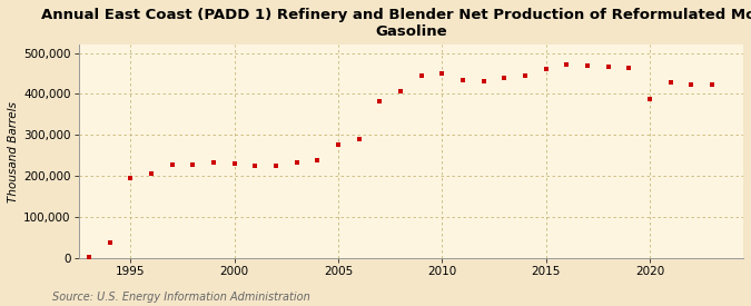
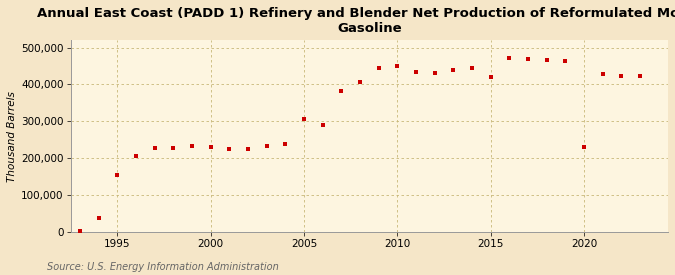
1995: 195,000 -> 155,000
2005: 276,000 -> 305,000
2015: 462,000 -> 420,000
2020: 388,000 -> 230,000
